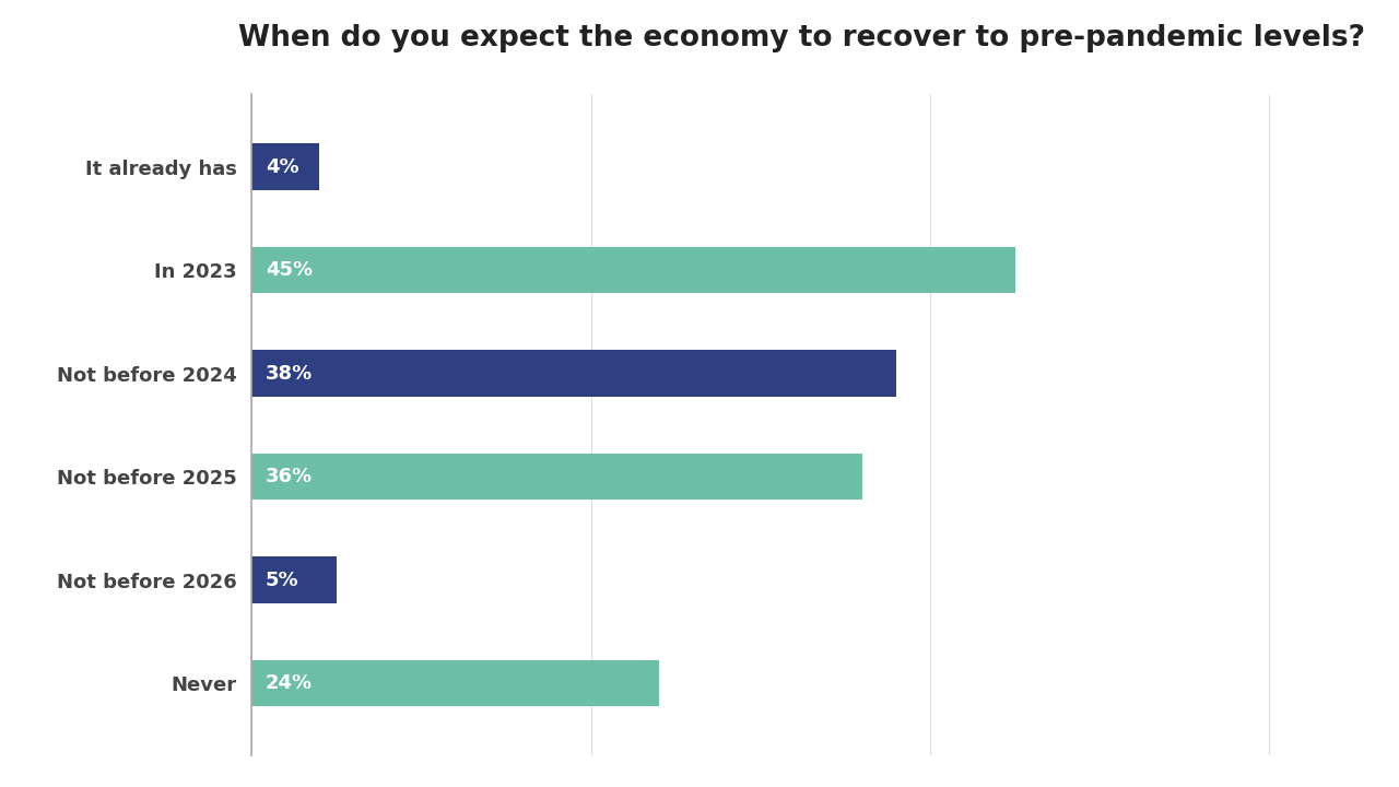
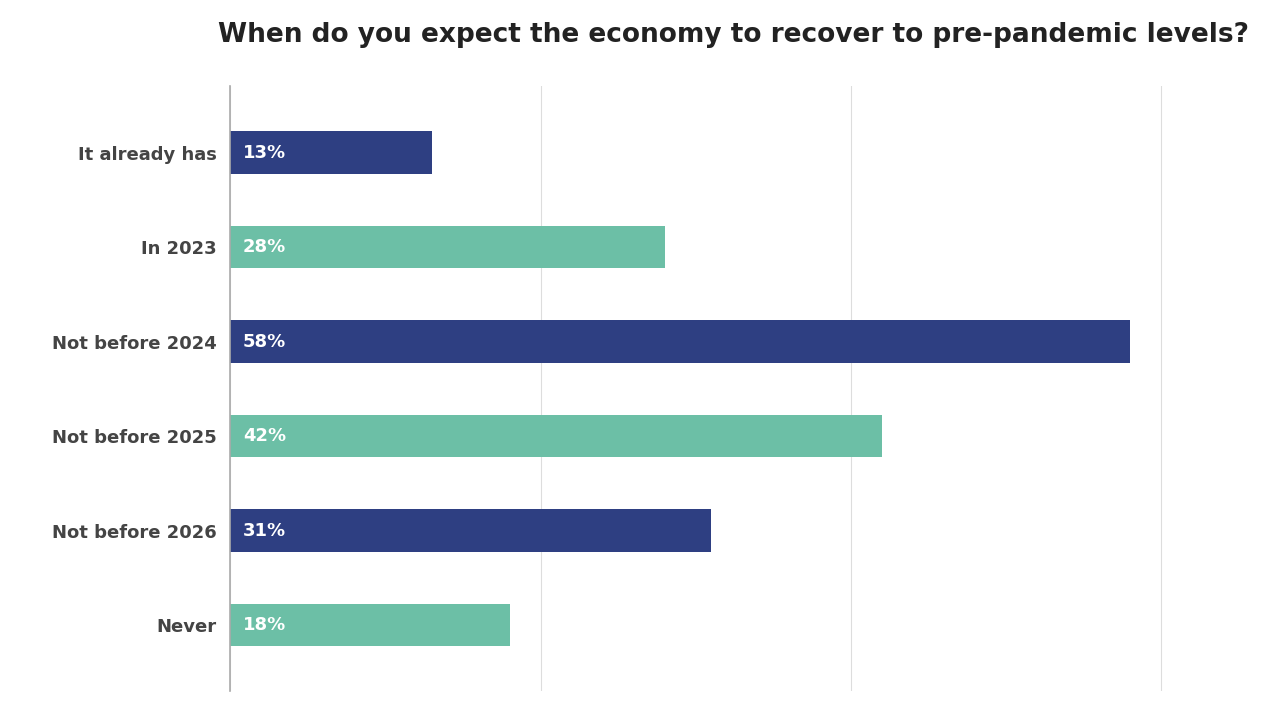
It already has: 4% -> 13%
In 2023: 45% -> 28%
Not before 2024: 38% -> 58%
Not before 2025: 36% -> 42%
Not before 2026: 5% -> 31%
Never: 24% -> 18%
